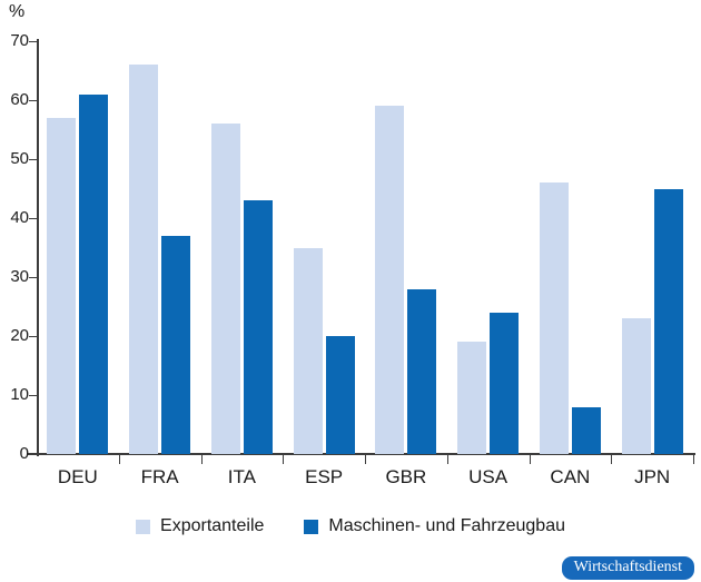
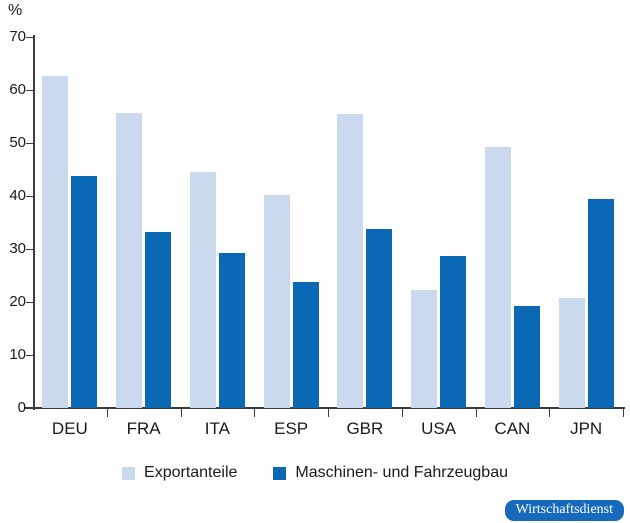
Exportanteile/DEU: 57 -> 63
Maschinen- und Fahrzeugbau/DEU: 61 -> 44
Exportanteile/FRA: 66 -> 56
Maschinen- und Fahrzeugbau/FRA: 37 -> 33
Exportanteile/ITA: 56 -> 45
Maschinen- und Fahrzeugbau/ITA: 43 -> 29
Exportanteile/ESP: 35 -> 40
Maschinen- und Fahrzeugbau/ESP: 20 -> 24
Exportanteile/GBR: 59 -> 56
Maschinen- und Fahrzeugbau/GBR: 28 -> 34
Exportanteile/USA: 19 -> 22
Maschinen- und Fahrzeugbau/USA: 24 -> 29
Exportanteile/CAN: 46 -> 49
Maschinen- und Fahrzeugbau/CAN: 8 -> 19
Exportanteile/JPN: 23 -> 21
Maschinen- und Fahrzeugbau/JPN: 45 -> 39
